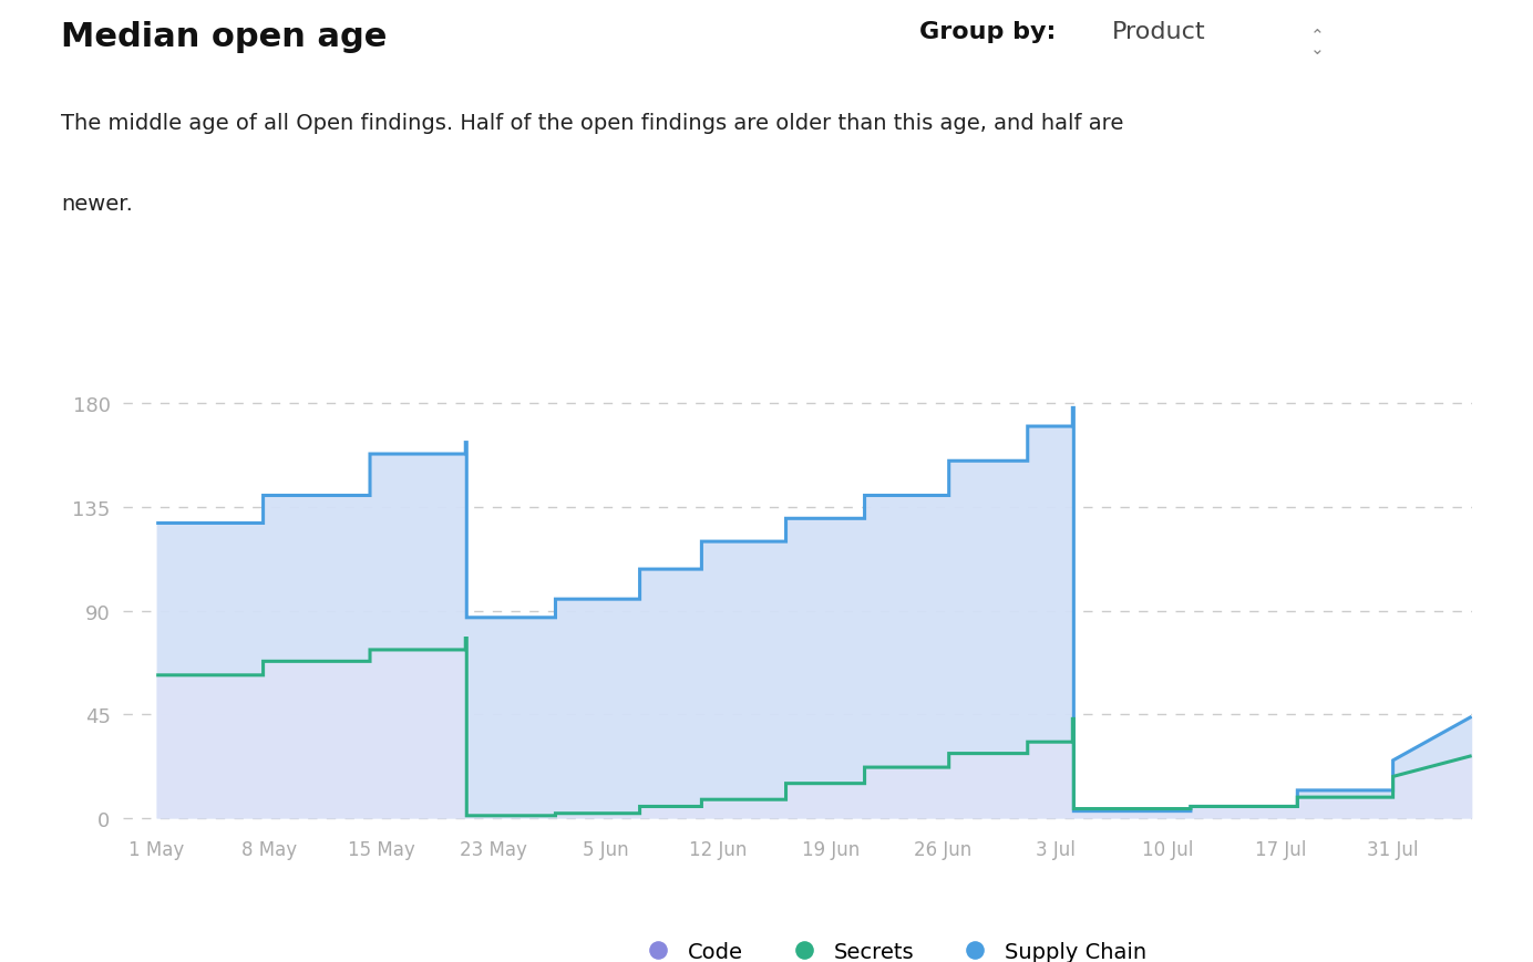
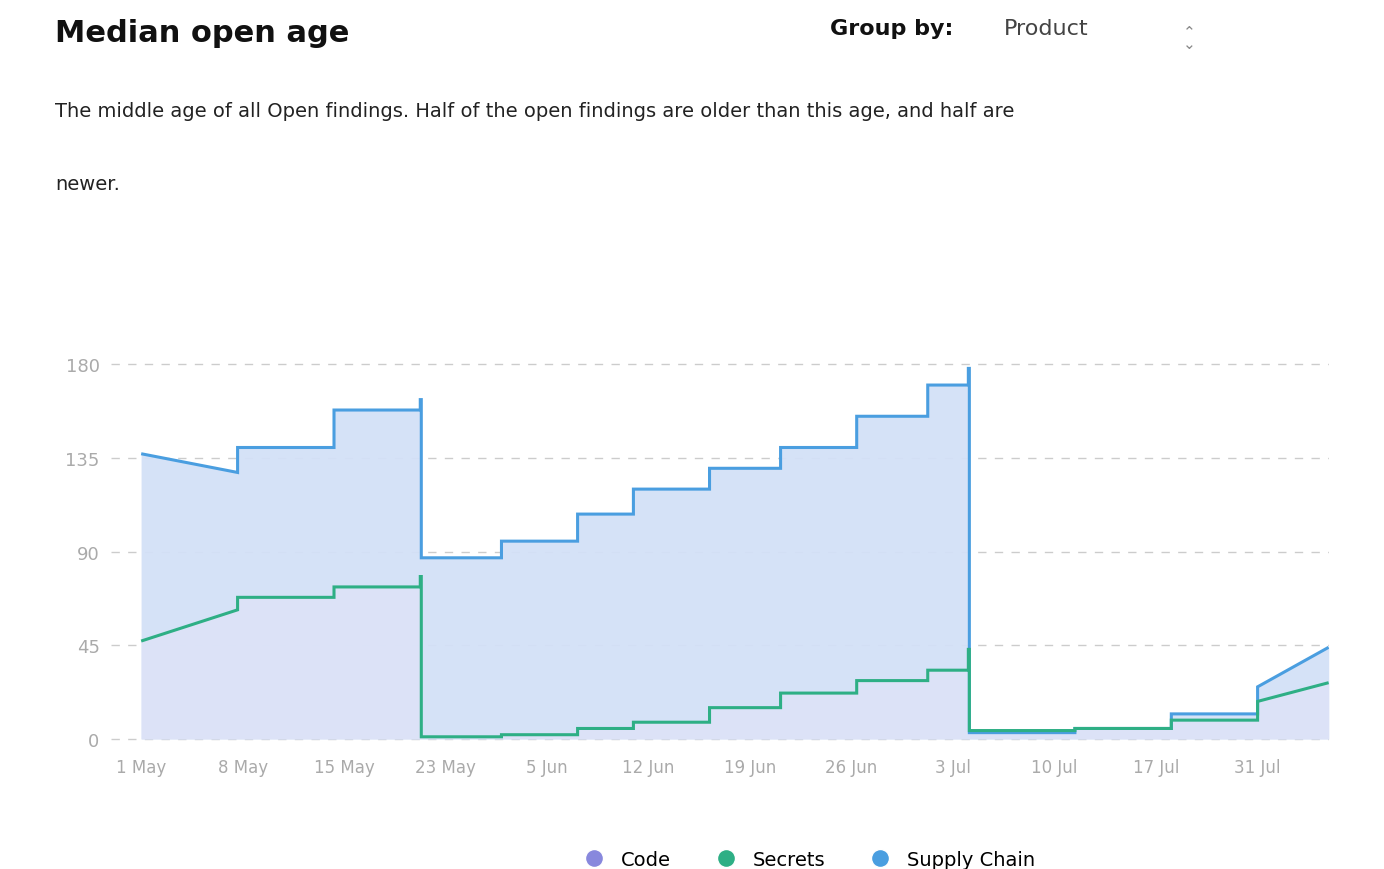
Supply Chain/1 May: 128 -> 137
Secrets/1 May: 62 -> 47
